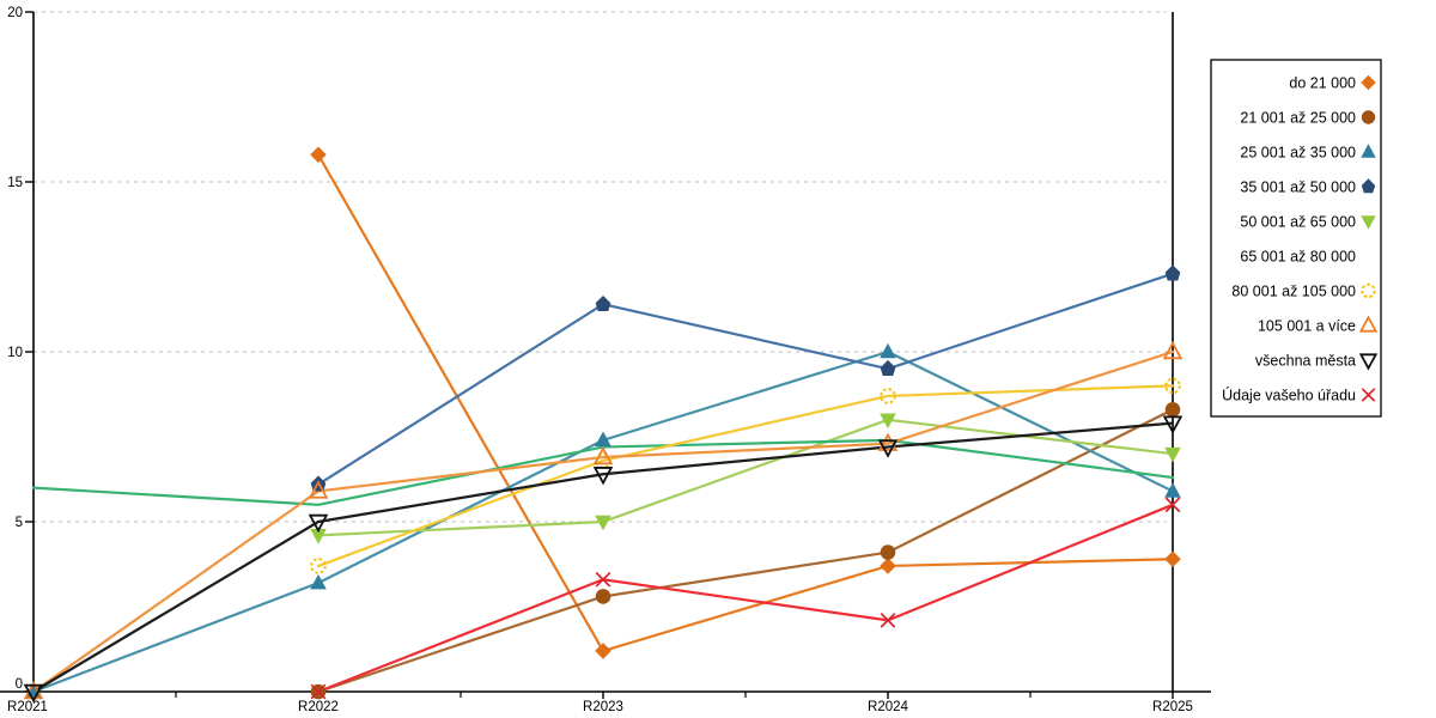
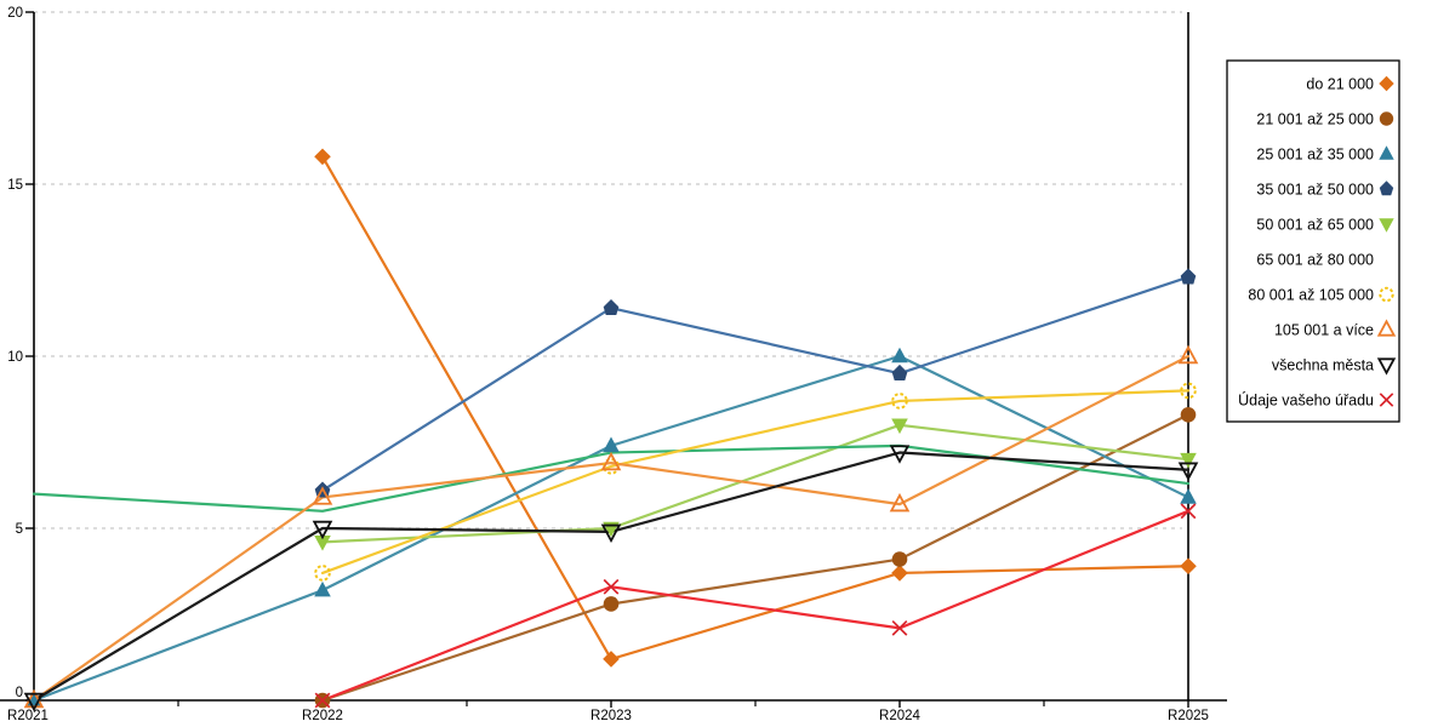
všechna města/R2023: 6.4 -> 4.9
105 001 a více/R2024: 7.3 -> 5.7
všechna města/R2025: 7.9 -> 6.7
